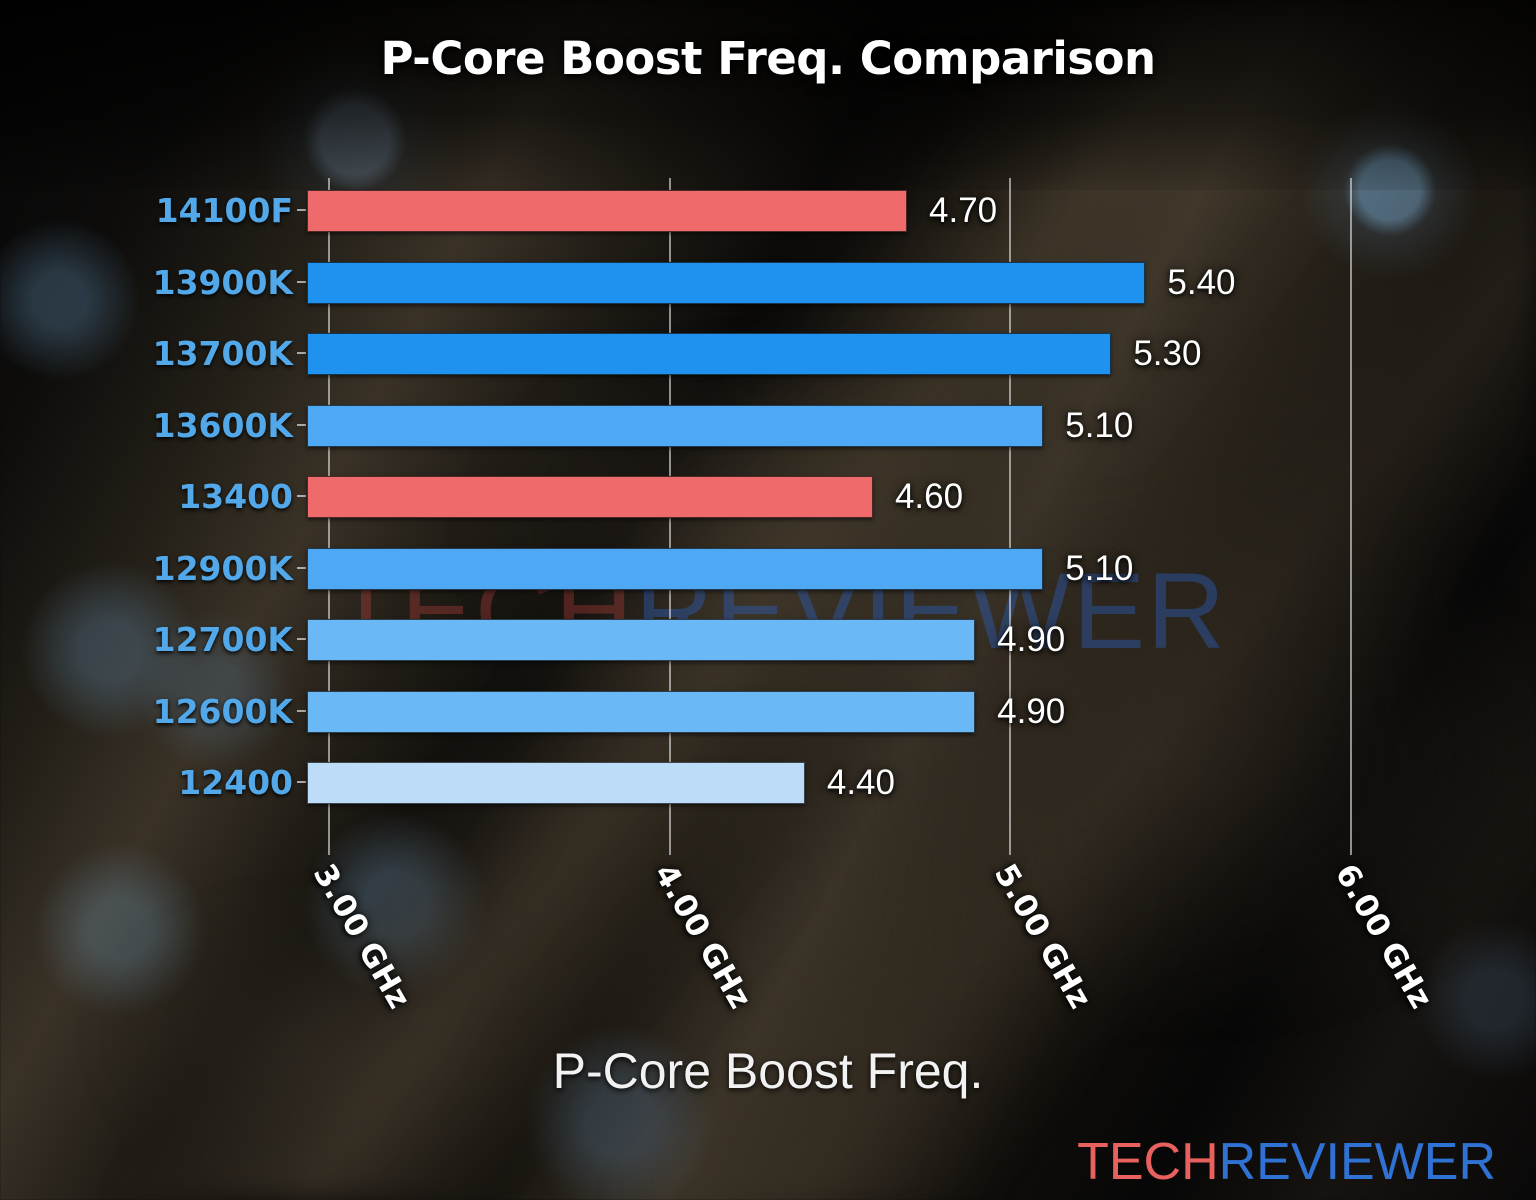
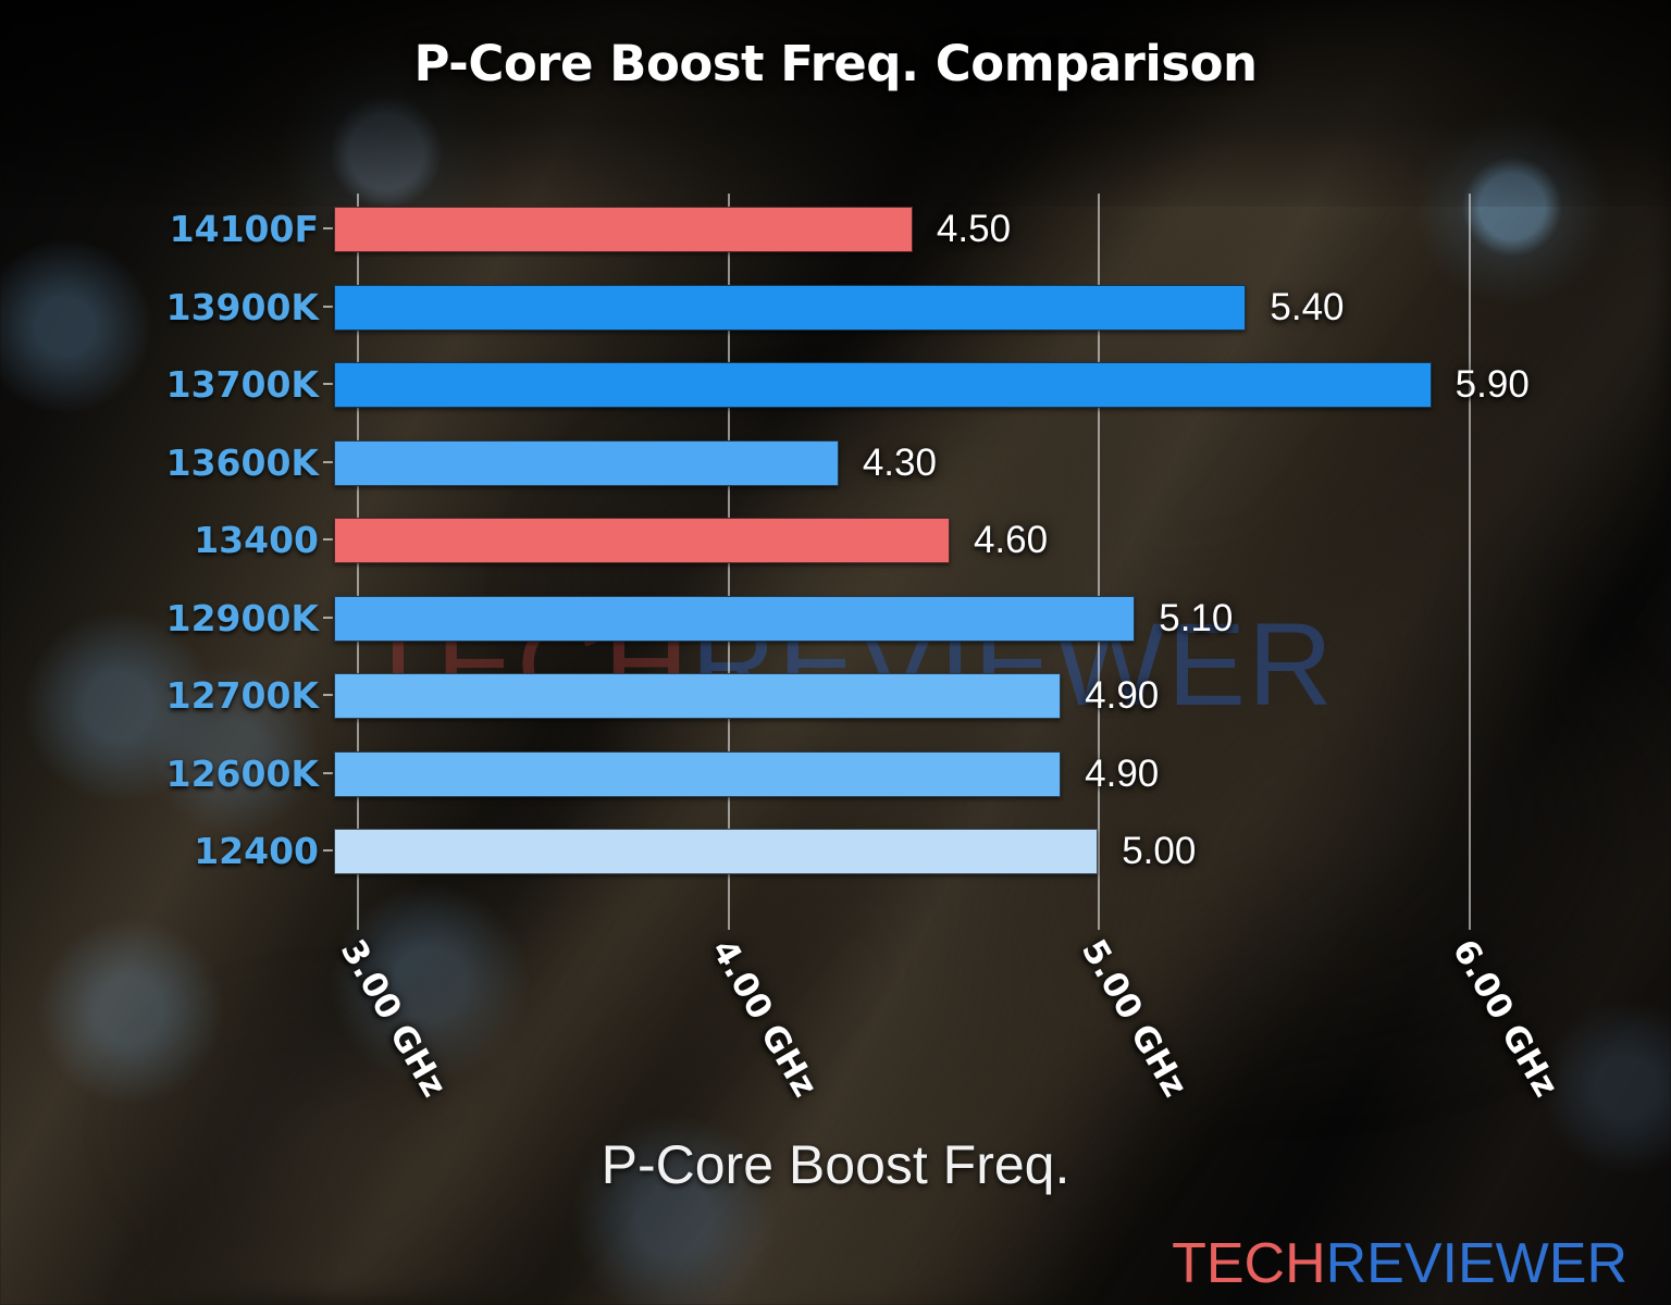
14100F: 4.70 -> 4.50
13700K: 5.30 -> 5.90
13600K: 5.10 -> 4.30
12400: 4.40 -> 5.00
